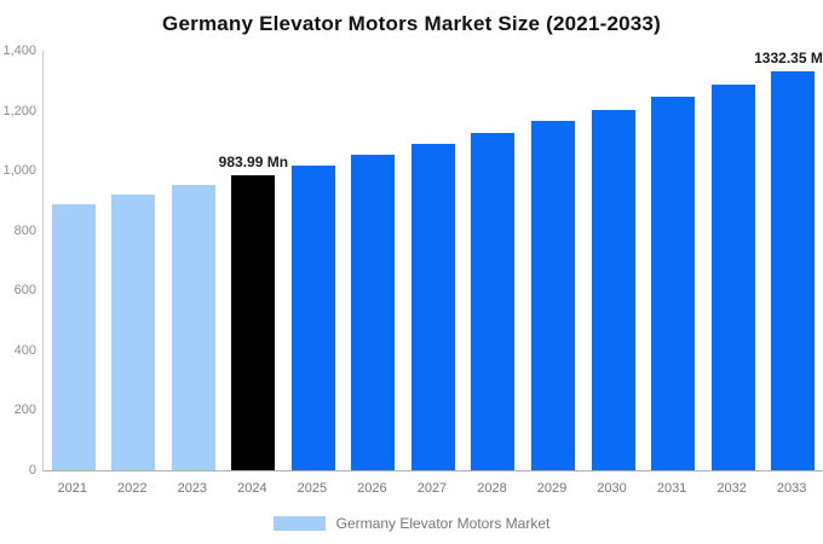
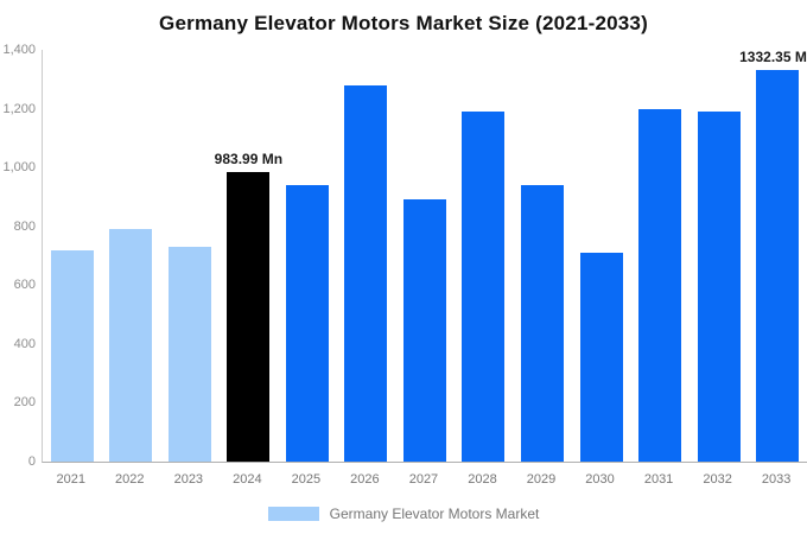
2021: 890 -> 720
2022: 920 -> 790
2023: 950 -> 730
2025: 1020 -> 940
2026: 1050 -> 1280
2027: 1090 -> 890
2028: 1130 -> 1190
2029: 1160 -> 940
2030: 1200 -> 710
2031: 1250 -> 1200
2032: 1290 -> 1190
